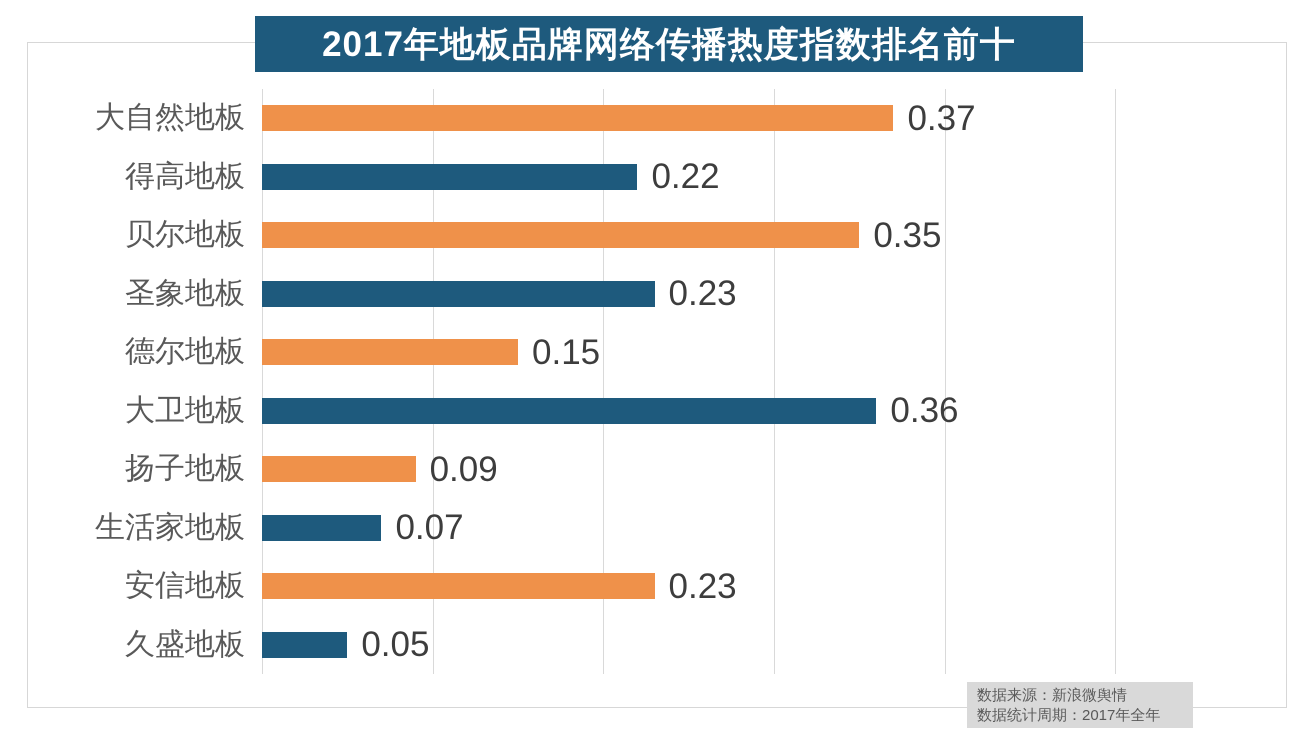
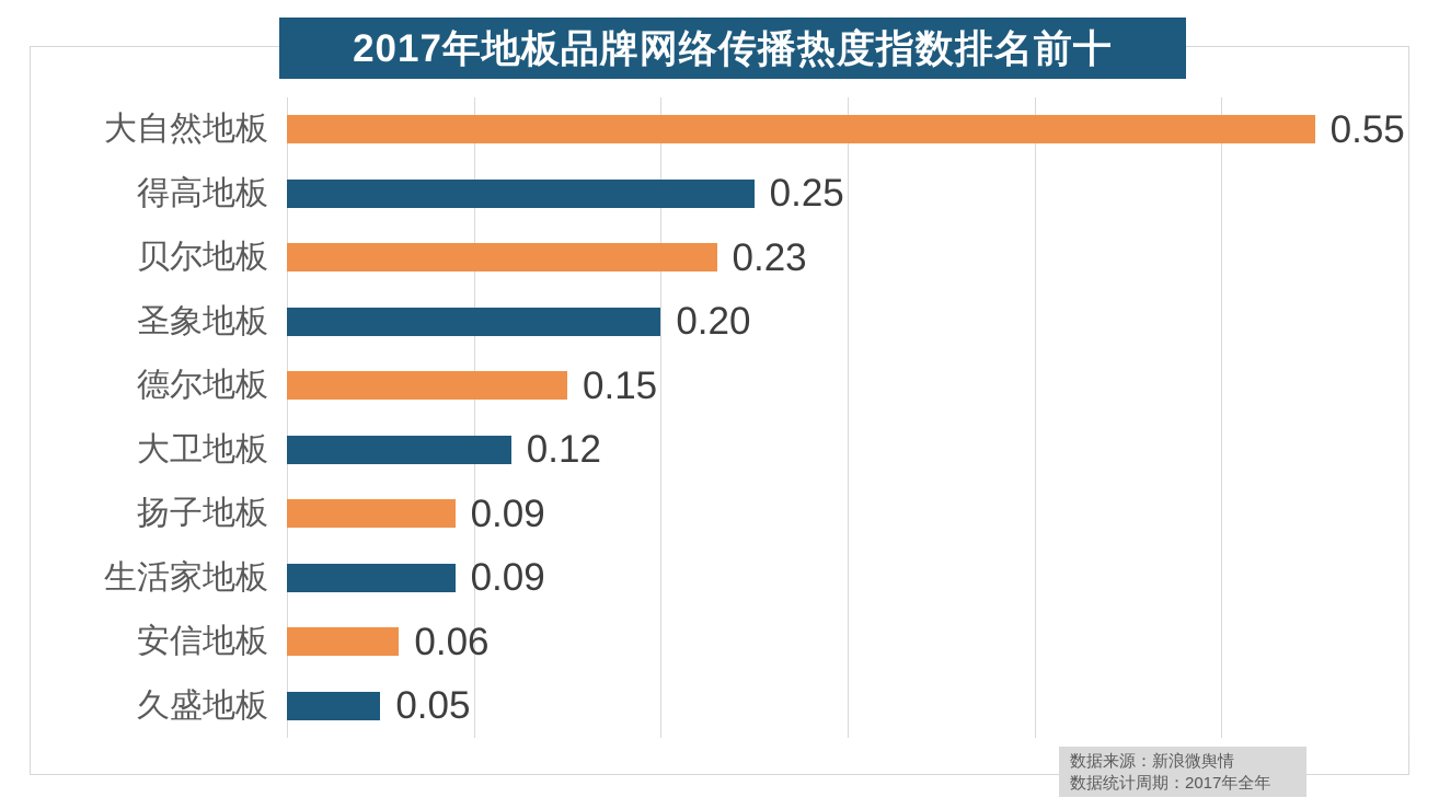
大自然地板: 0.37 -> 0.55
得高地板: 0.22 -> 0.25
贝尔地板: 0.35 -> 0.23
圣象地板: 0.23 -> 0.20
大卫地板: 0.36 -> 0.12
生活家地板: 0.07 -> 0.09
安信地板: 0.23 -> 0.06
